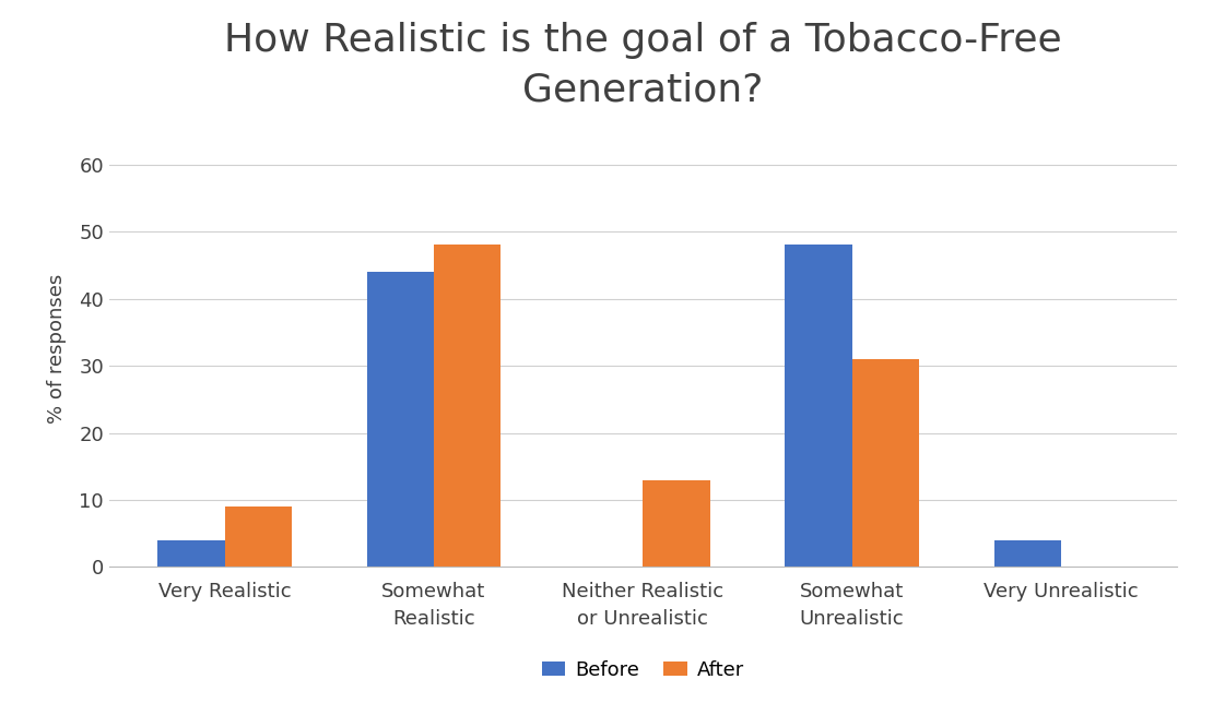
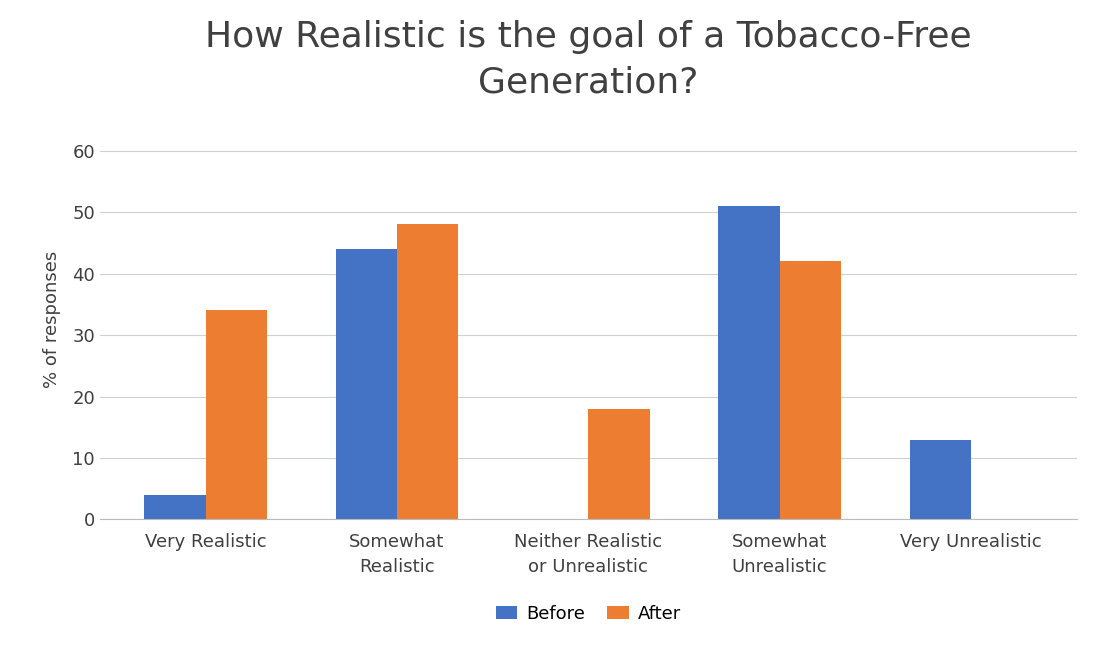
After/Very Realistic: 9 -> 34
After/Neither Realistic or Unrealistic: 13 -> 18
Before/Somewhat Unrealistic: 48 -> 51
After/Somewhat Unrealistic: 31 -> 42
Before/Very Unrealistic: 4 -> 13
